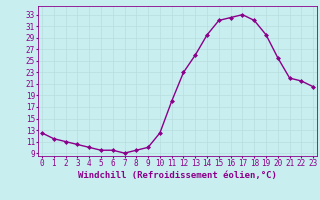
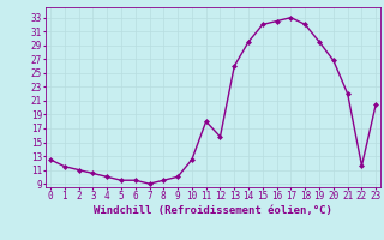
12: 23.0 -> 15.8
20: 25.5 -> 26.8
22: 21.5 -> 11.6
